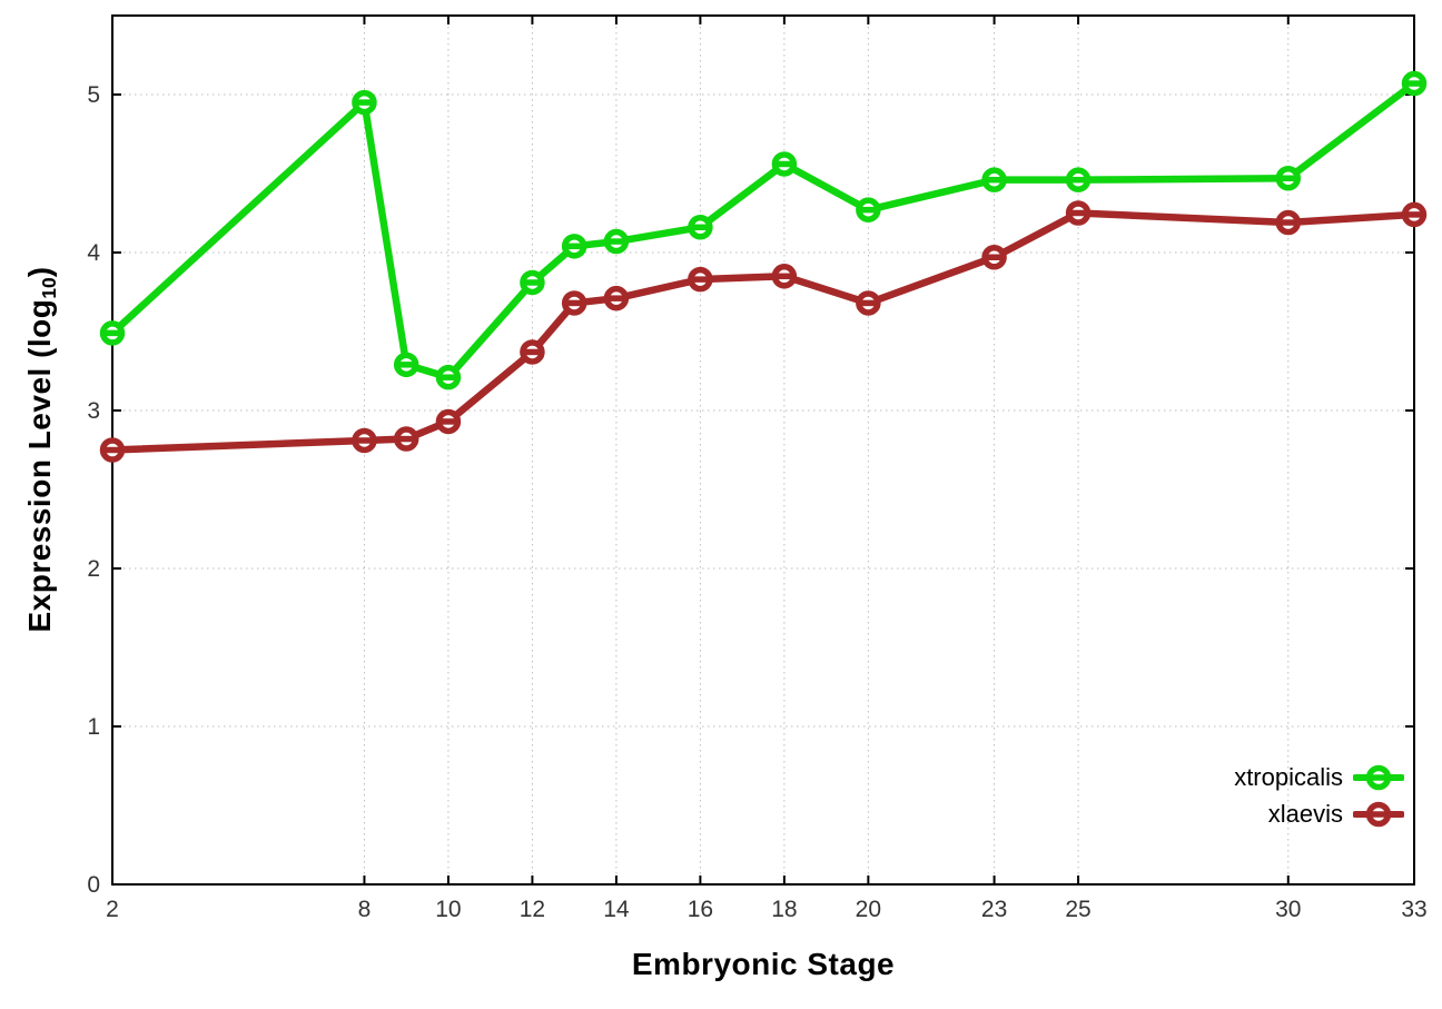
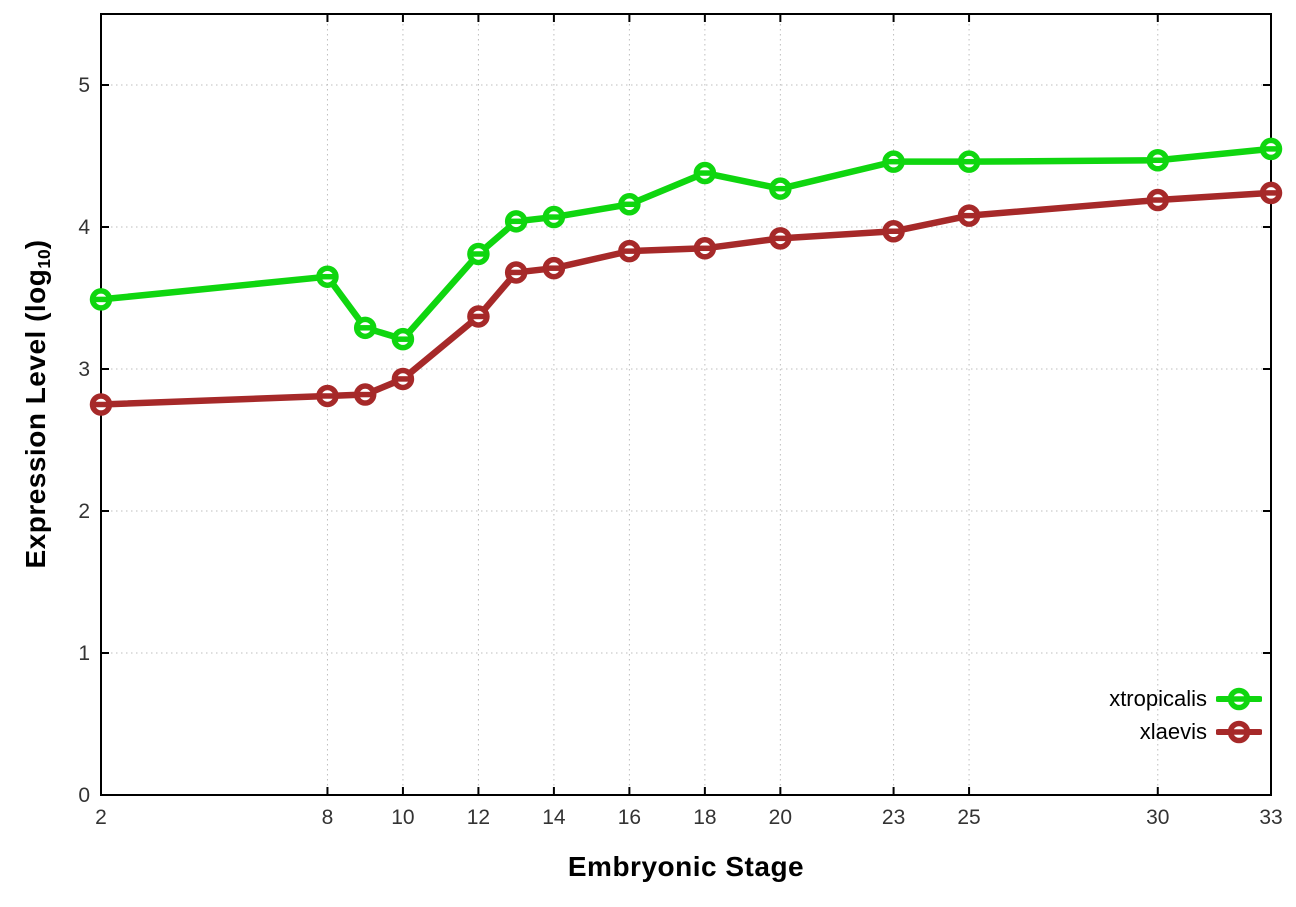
xtropicalis/8: 4.95 -> 3.65
xtropicalis/18: 4.56 -> 4.38
xlaevis/20: 3.68 -> 3.92
xlaevis/25: 4.25 -> 4.08
xtropicalis/33: 5.07 -> 4.55
